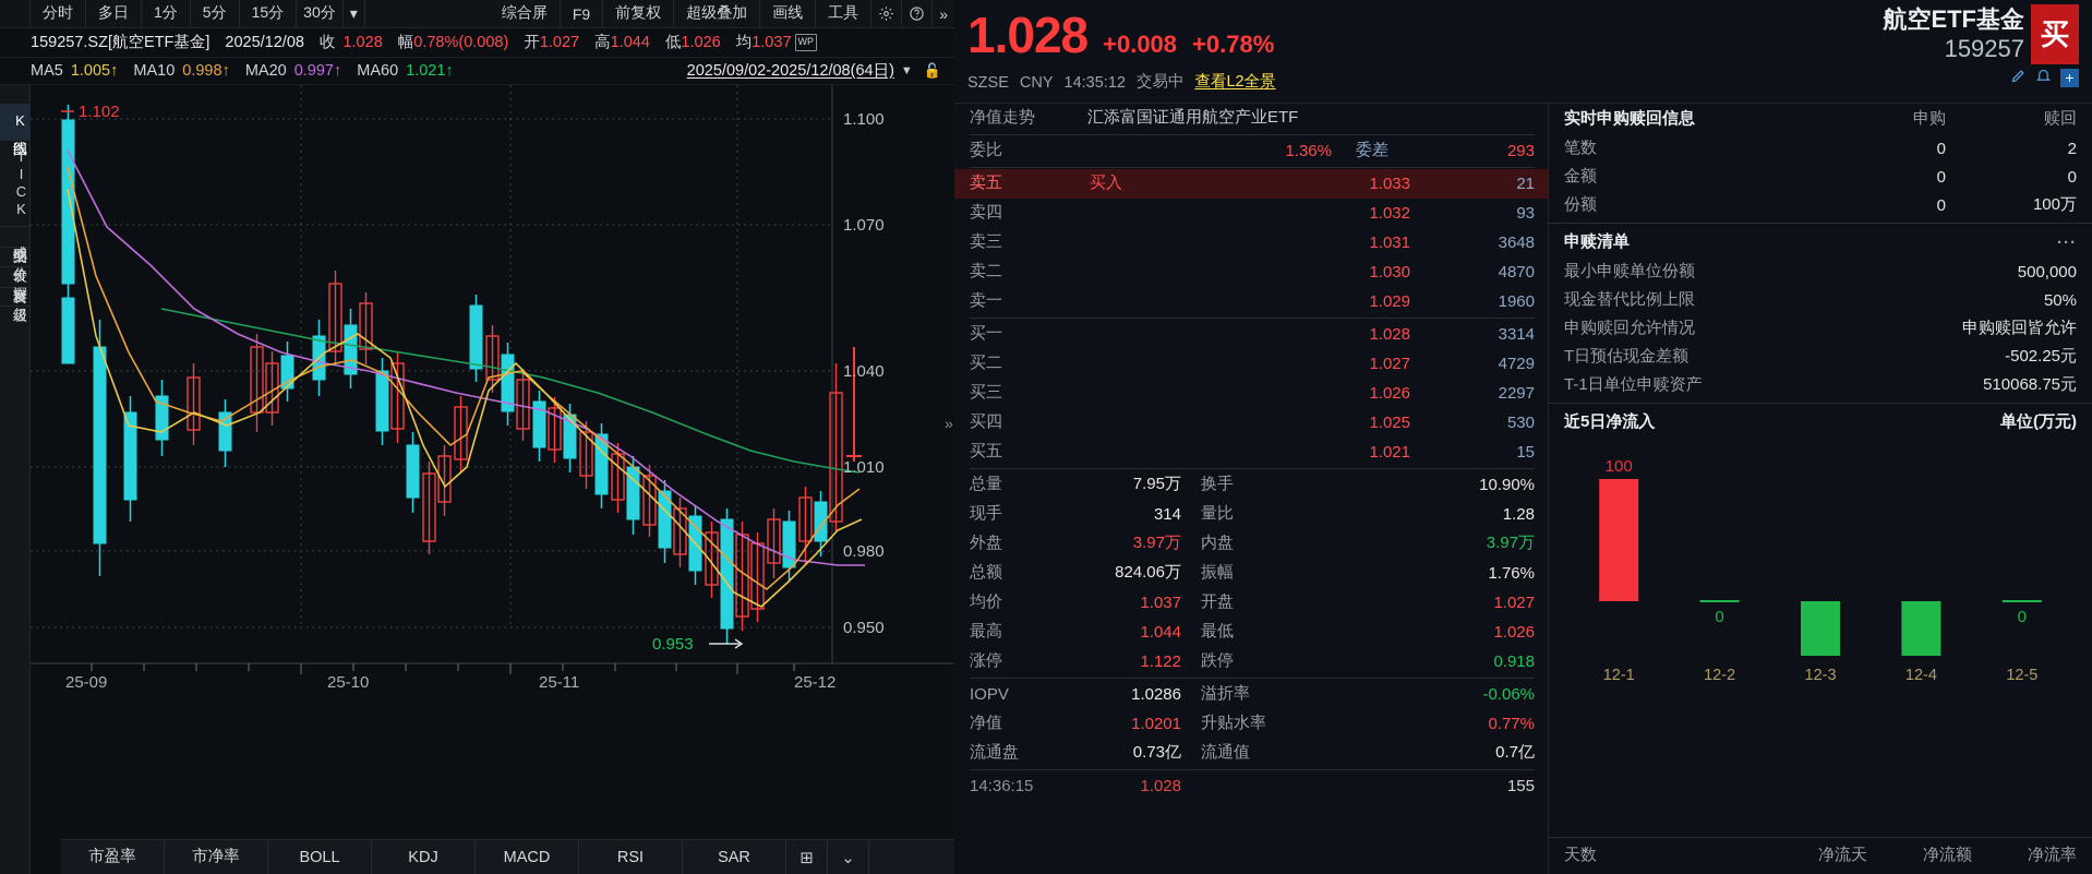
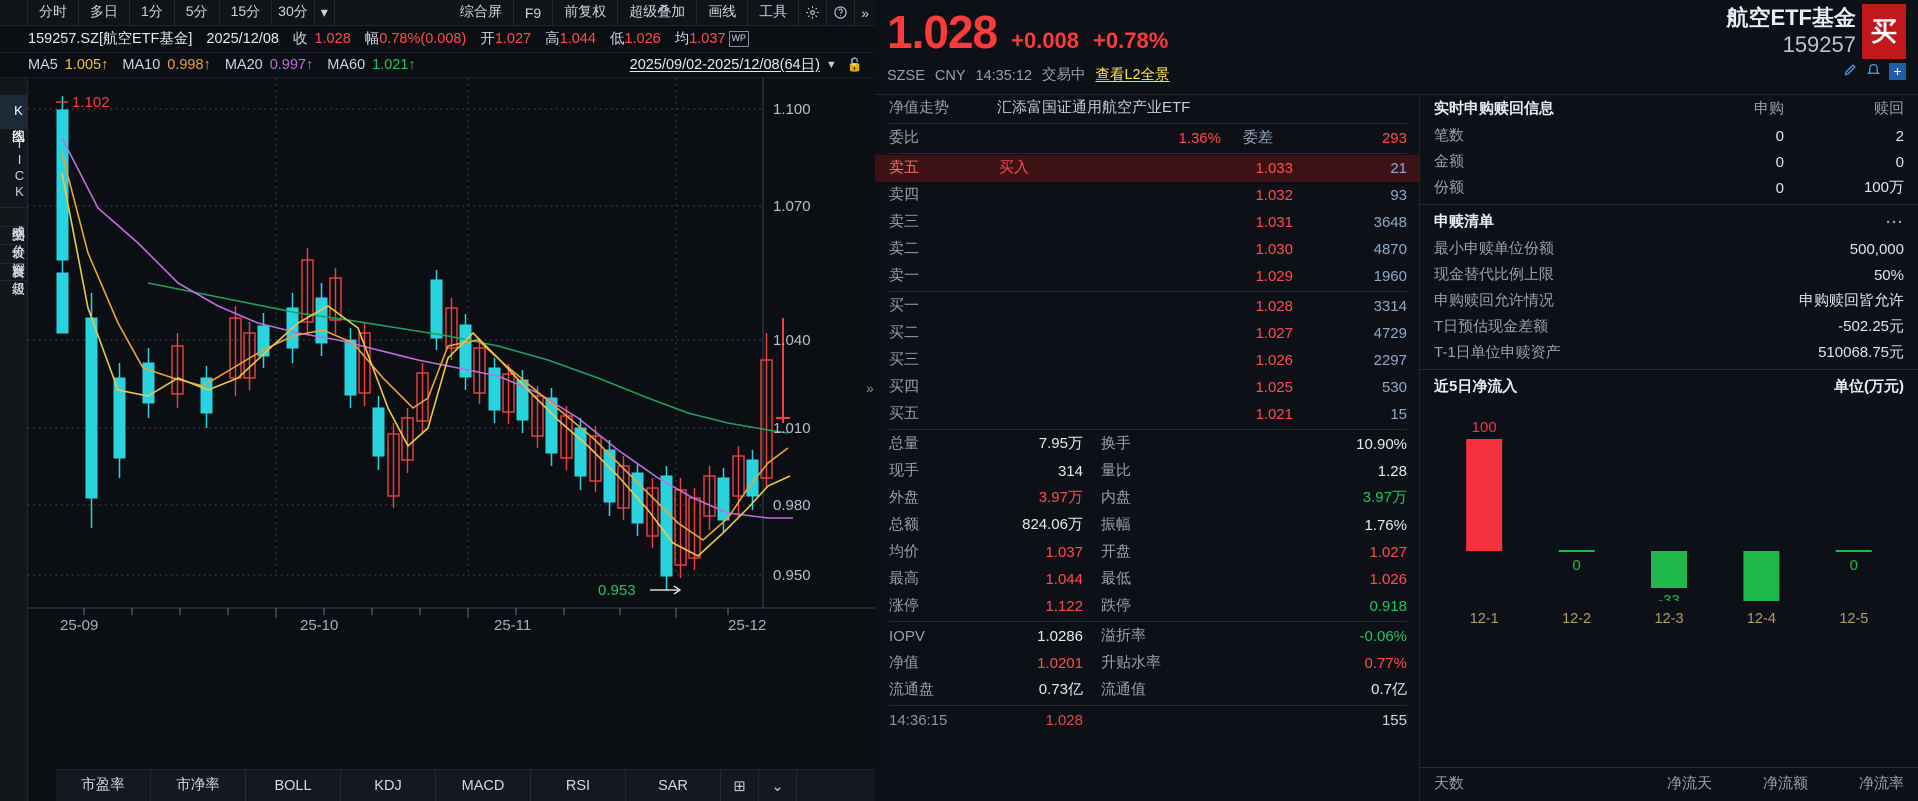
12-3: -49 -> -33
